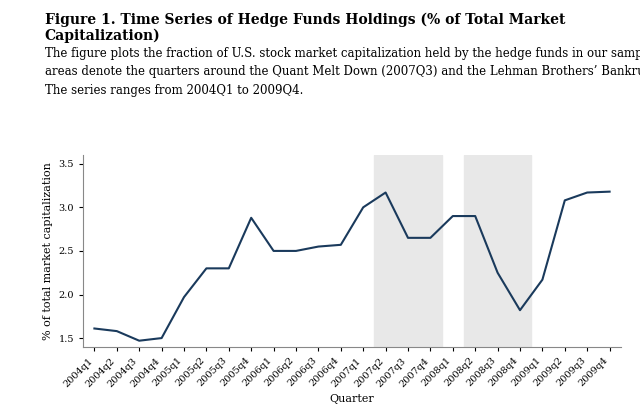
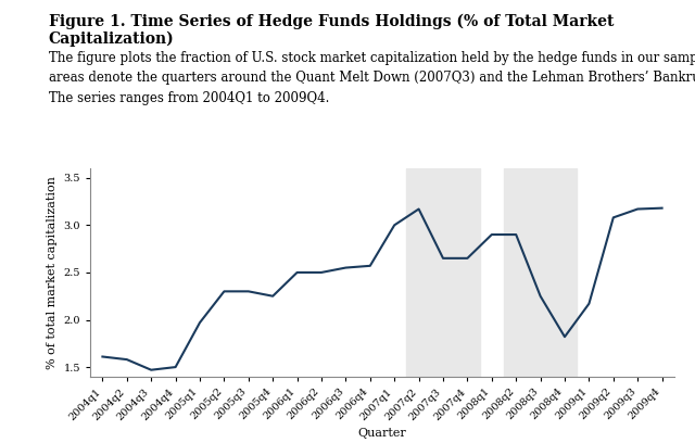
2005q4: 2.88 -> 2.25
